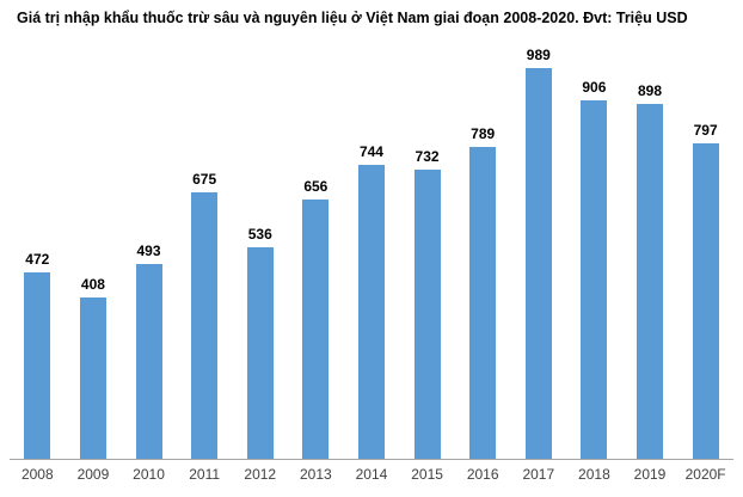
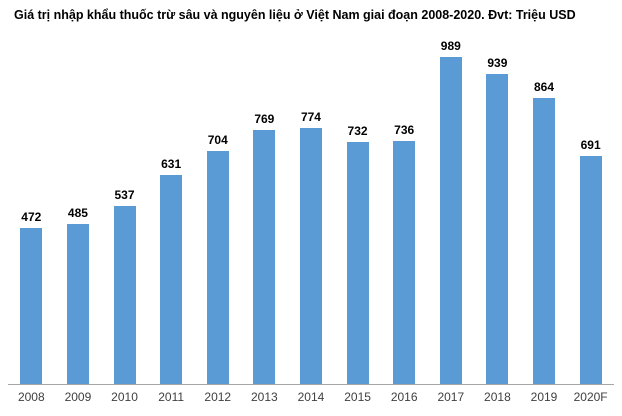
2009: 408 -> 485
2010: 493 -> 537
2011: 675 -> 631
2012: 536 -> 704
2013: 656 -> 769
2014: 744 -> 774
2016: 789 -> 736
2018: 906 -> 939
2019: 898 -> 864
2020F: 797 -> 691
